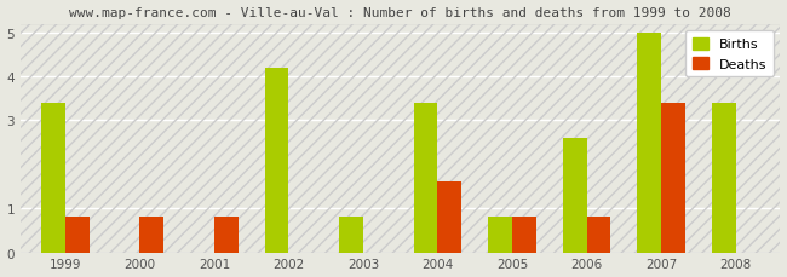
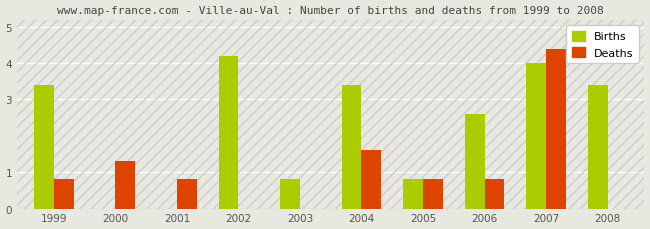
Deaths/2000: 0.8 -> 1.3
Births/2007: 5.0 -> 4.0
Deaths/2007: 3.4 -> 4.4
